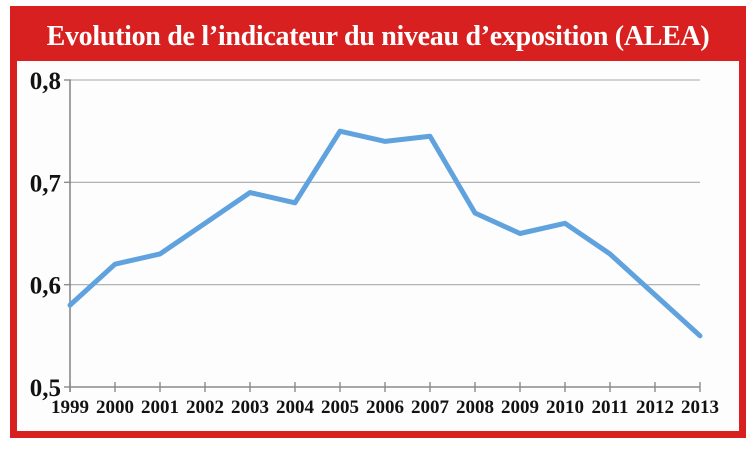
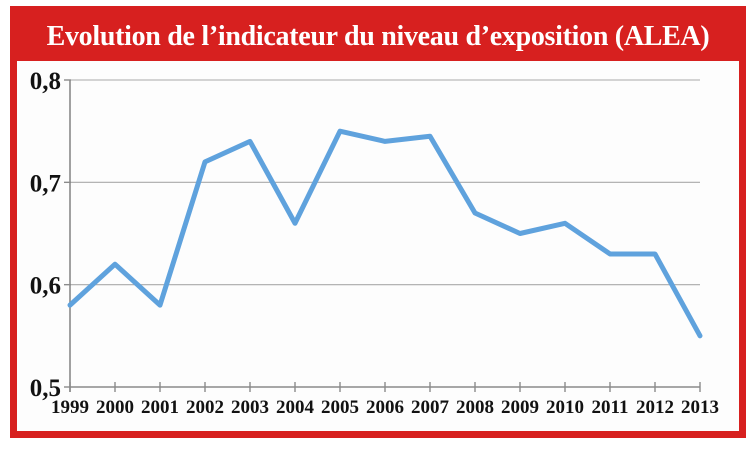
2001: 0,63 -> 0,58
2002: 0,66 -> 0,72
2003: 0,69 -> 0,74
2004: 0,68 -> 0,66
2012: 0,59 -> 0,63
